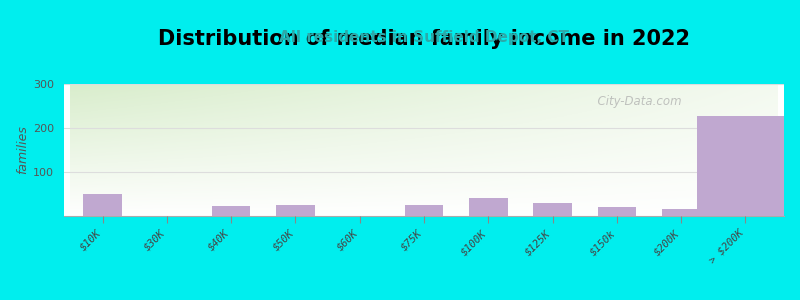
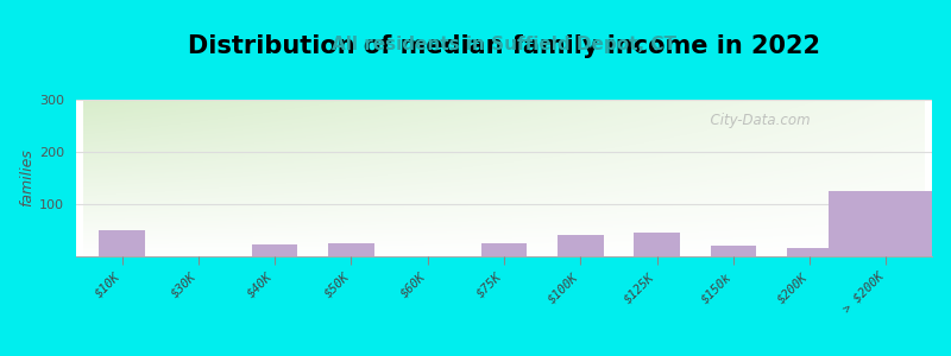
$125K: 30 -> 45
> $200K: 228 -> 125
